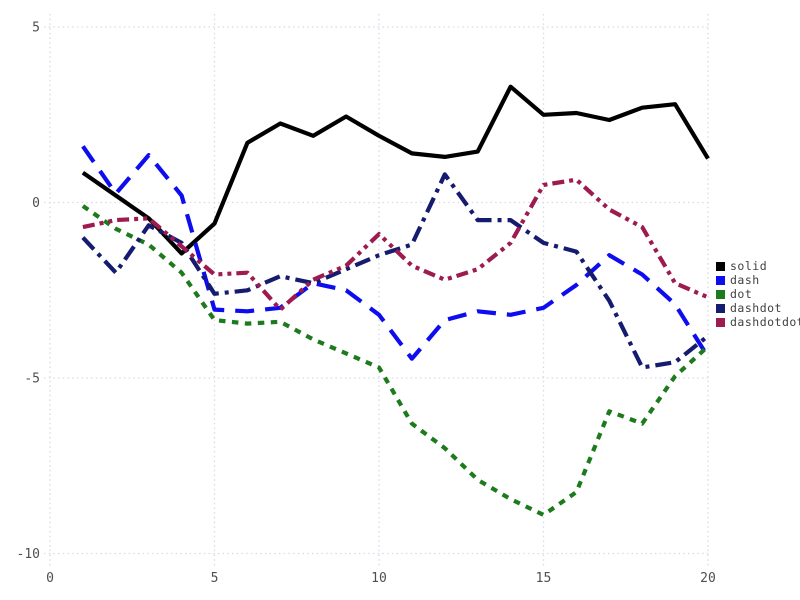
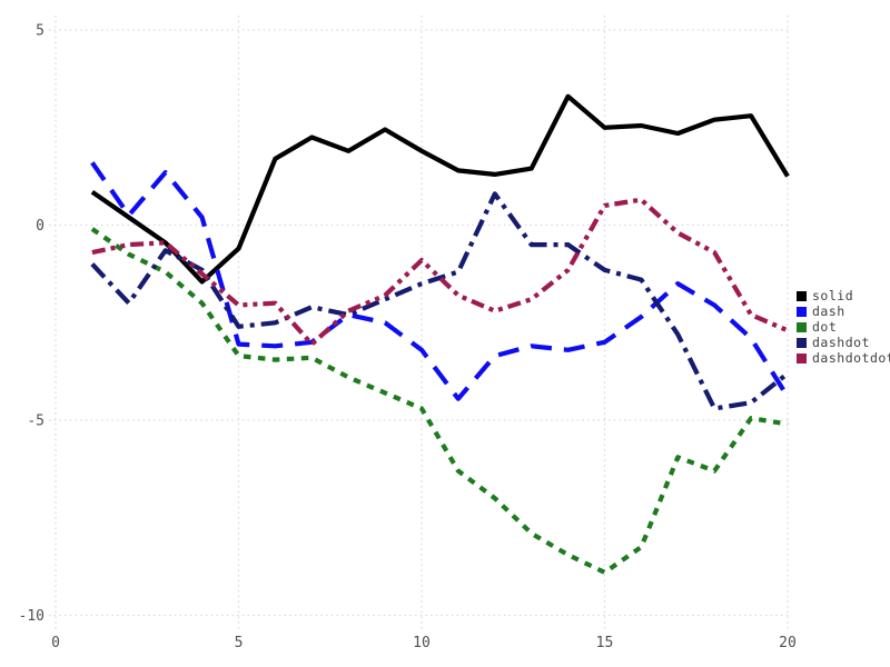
dot/20: -4.1 -> -5.1
